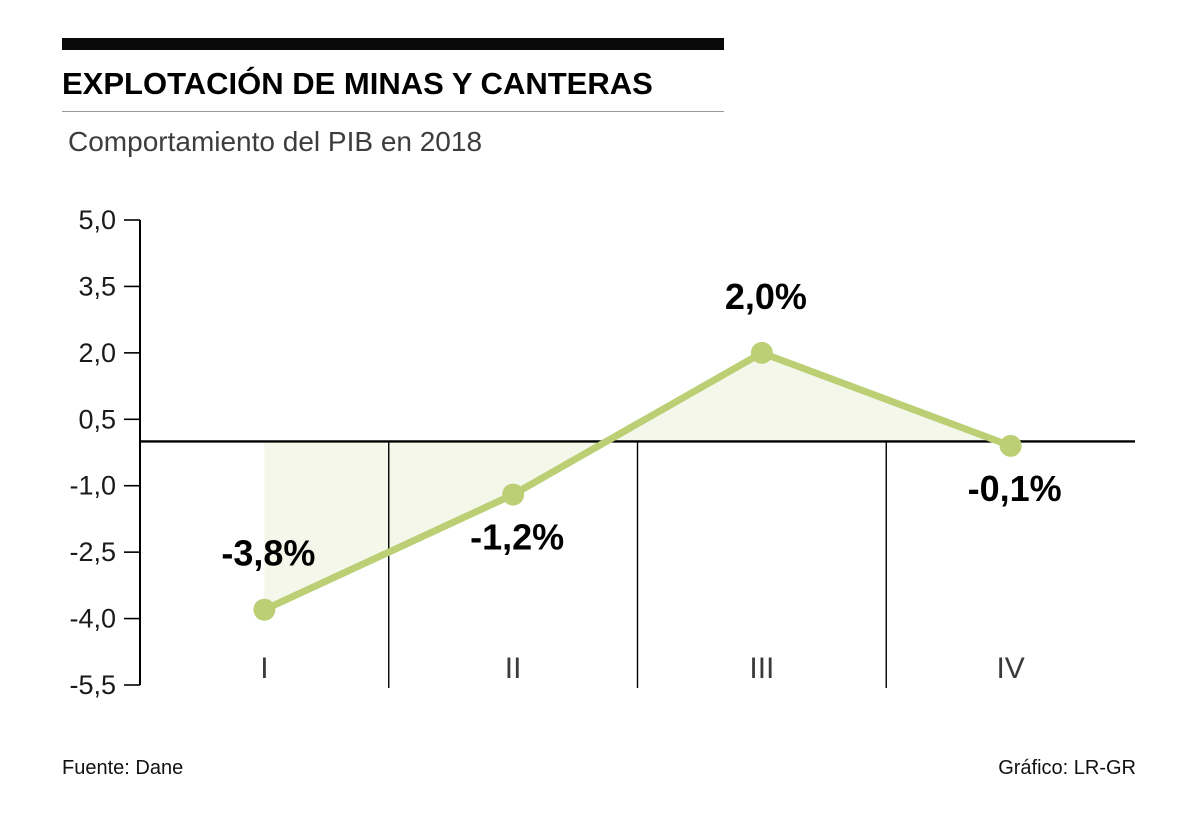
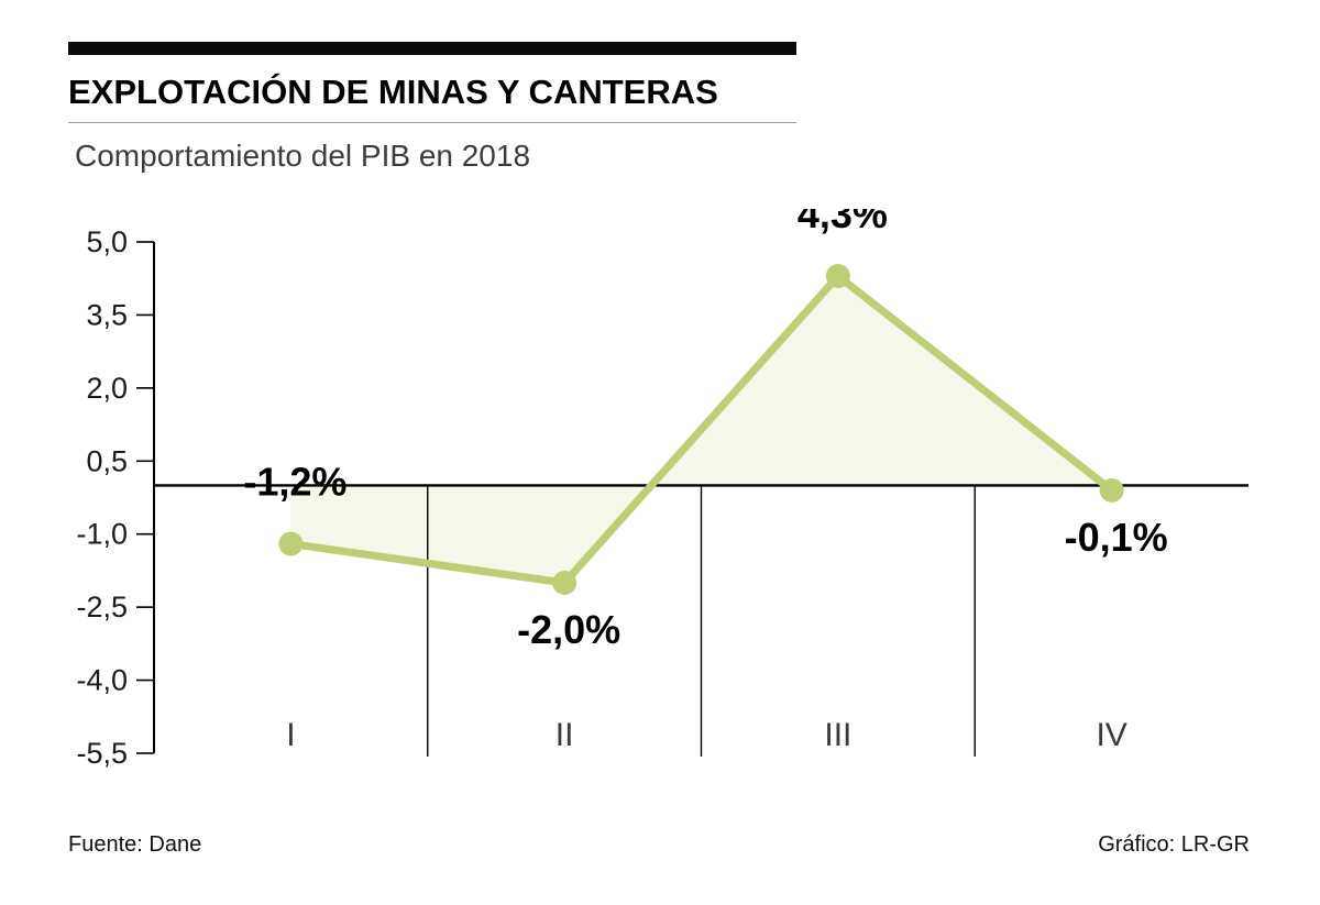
I: -3,8% -> -1,2%
II: -1,2% -> -2,0%
III: 2,0% -> 4,3%
